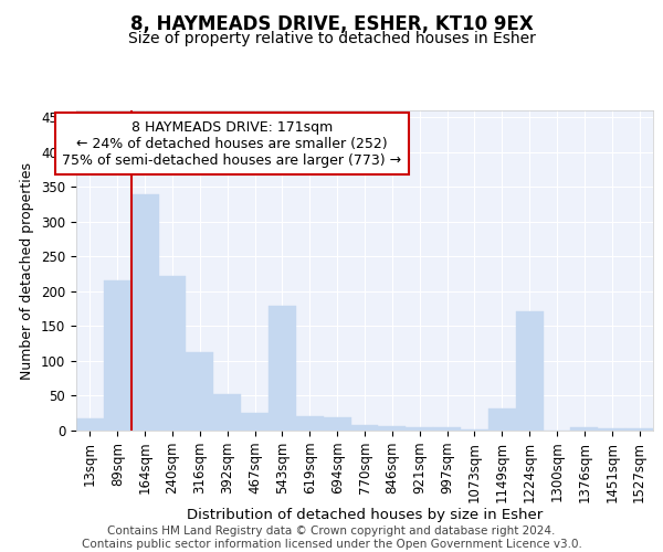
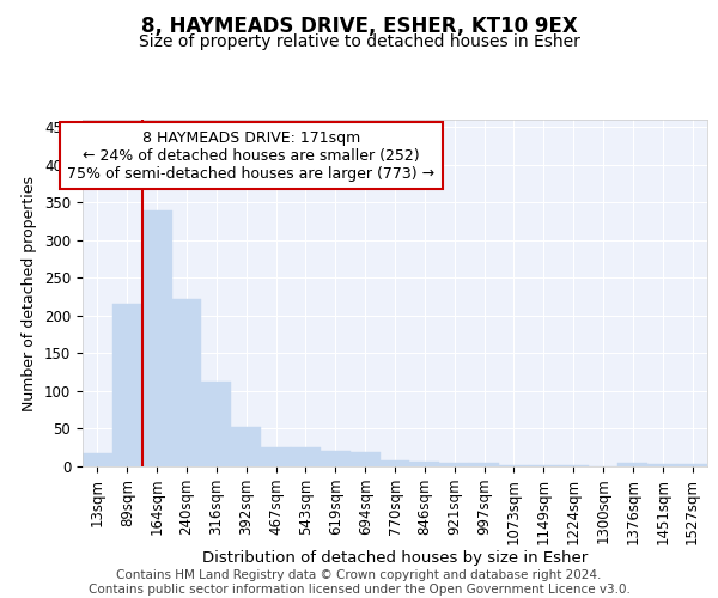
543sqm: 180 -> 25
1149sqm: 32 -> 1
1224sqm: 172 -> 1
